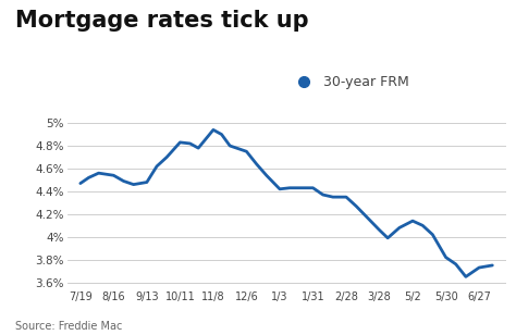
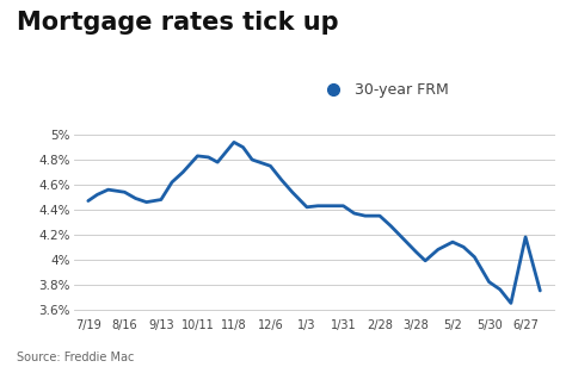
6/27: 3.73% -> 4.18%
